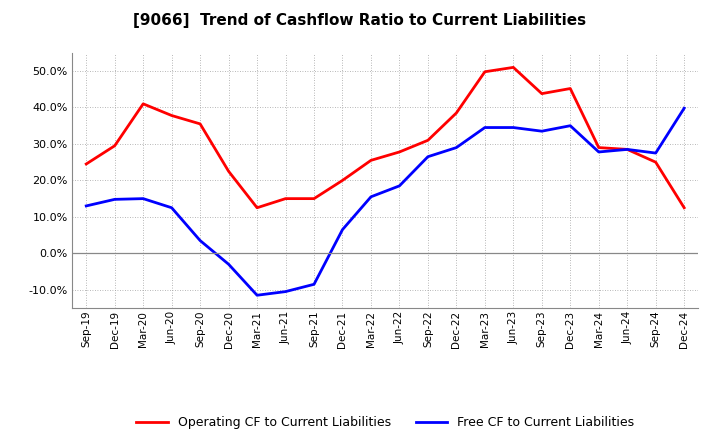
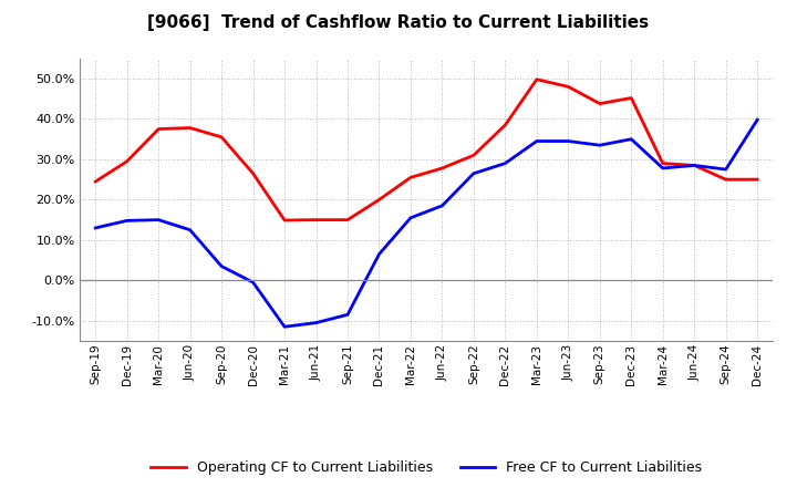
Operating CF to Current Liabilities/Mar-20: 41.0% -> 37.5%
Operating CF to Current Liabilities/Dec-20: 22.5% -> 26.5%
Free CF to Current Liabilities/Dec-20: -3.0% -> -0.5%
Operating CF to Current Liabilities/Mar-21: 12.5% -> 14.9%
Operating CF to Current Liabilities/Jun-23: 51.0% -> 48.0%
Operating CF to Current Liabilities/Dec-24: 12.5% -> 25.0%
